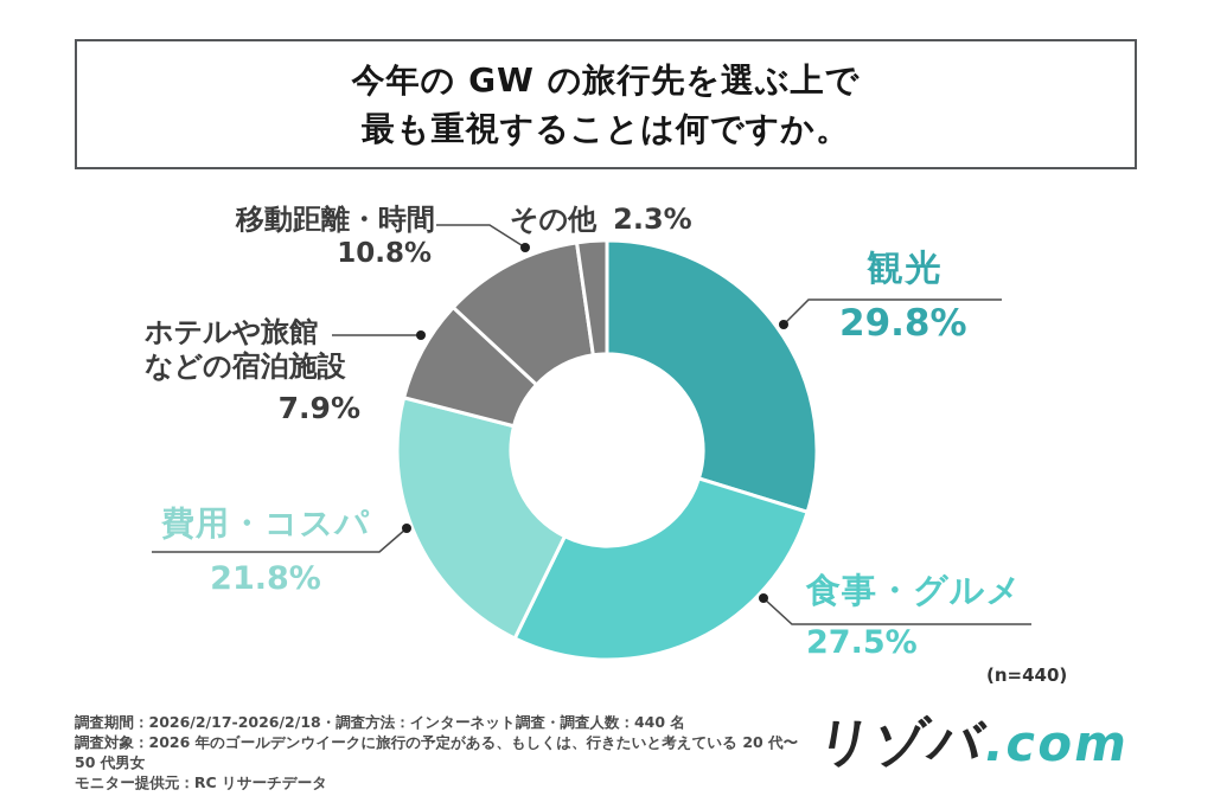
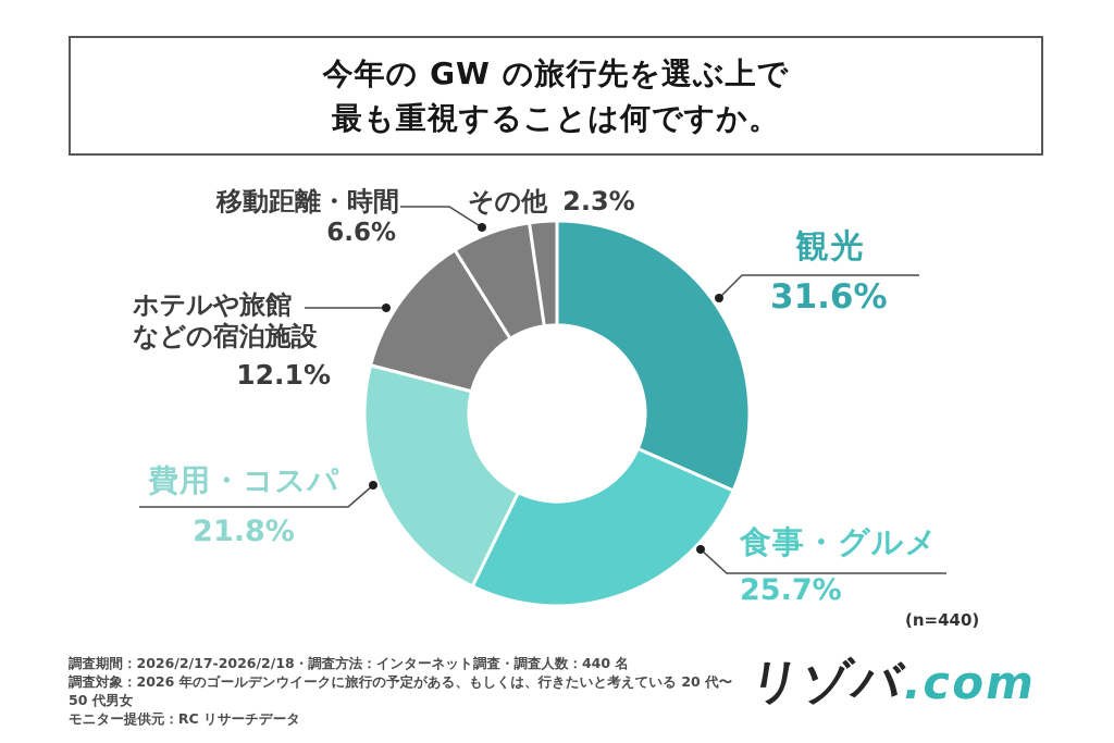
観光: 29.8% -> 31.6%
食事・グルメ: 27.5% -> 25.7%
ホテルや旅館などの宿泊施設: 7.9% -> 12.1%
移動距離・時間: 10.8% -> 6.6%
